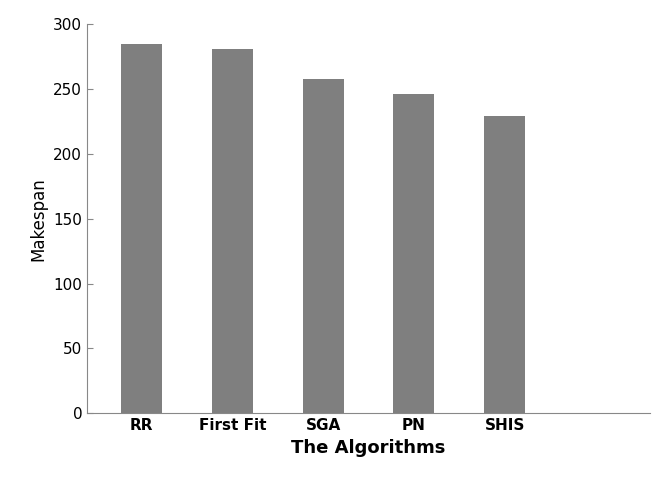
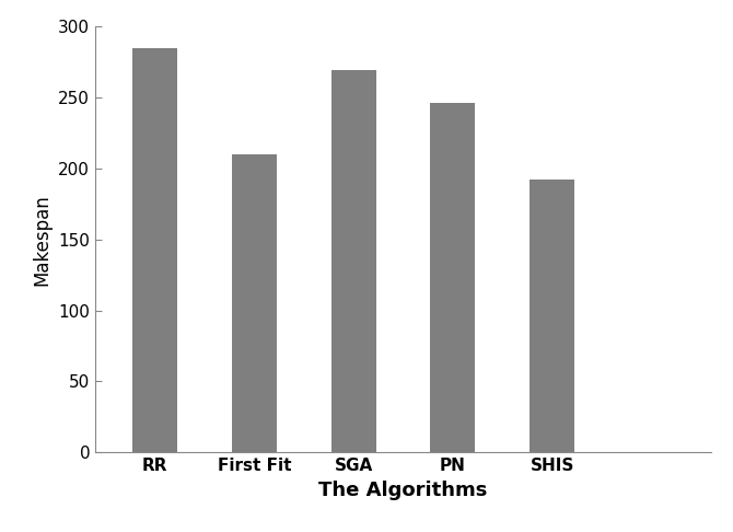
First Fit: 281 -> 210
SGA: 258 -> 269
SHIS: 229 -> 192
